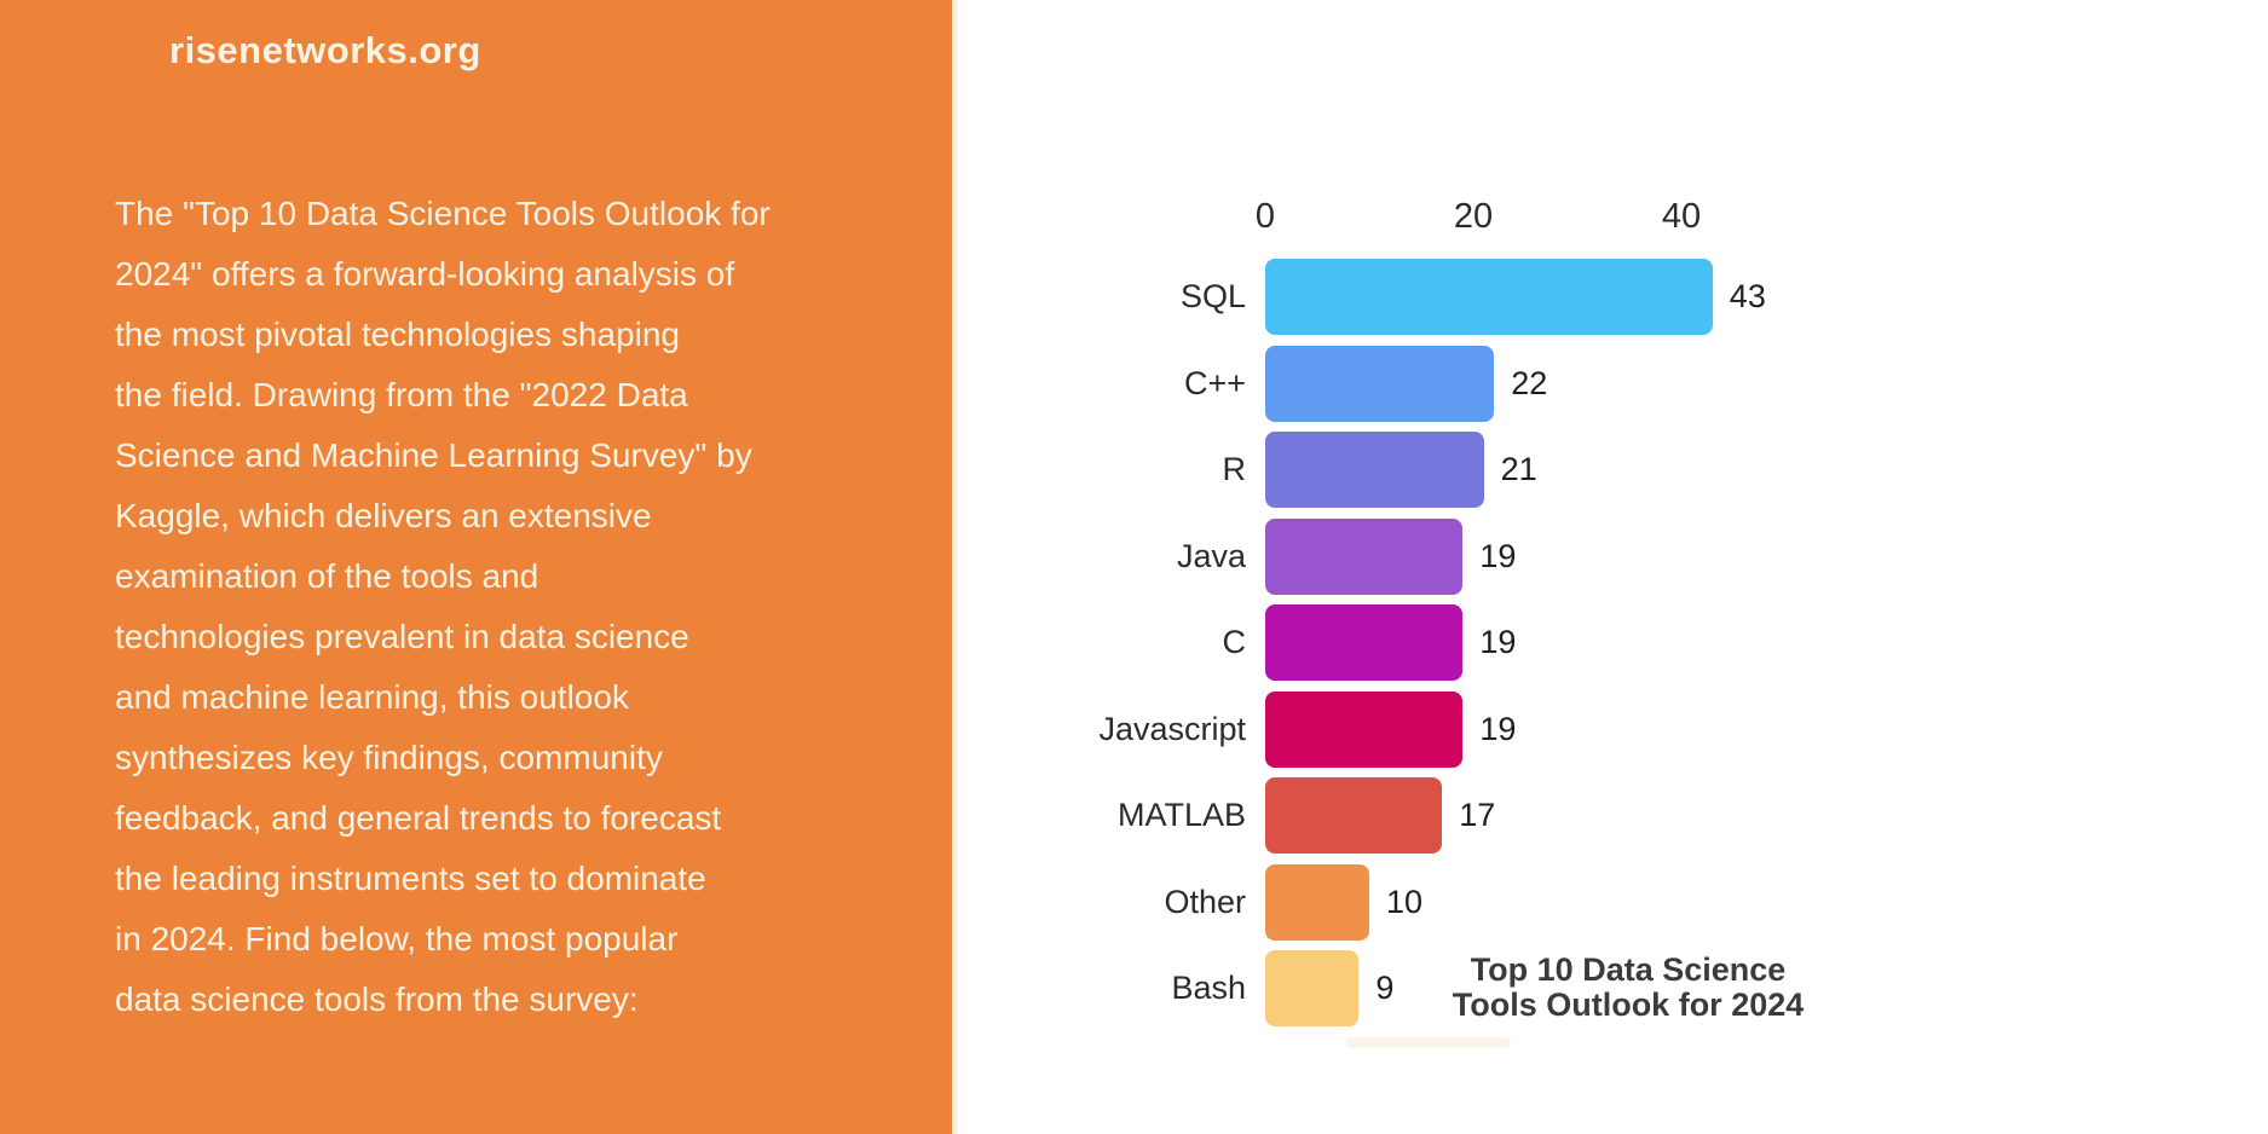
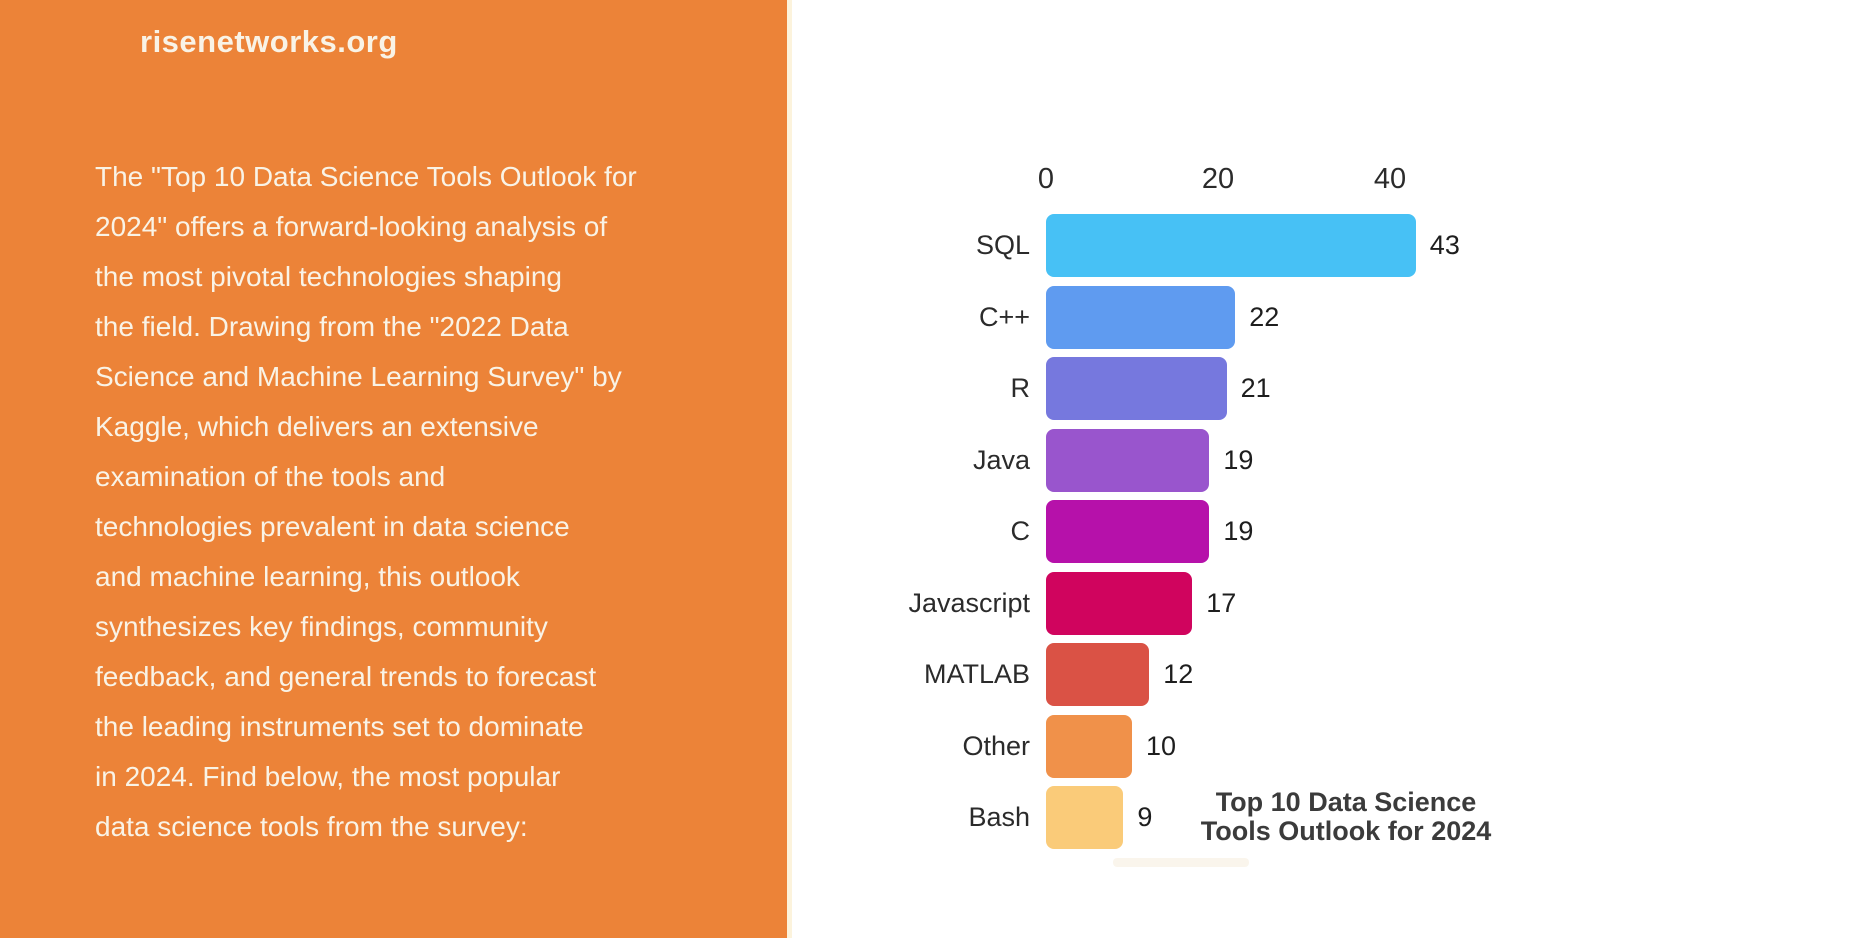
Javascript: 19 -> 17
MATLAB: 17 -> 12
